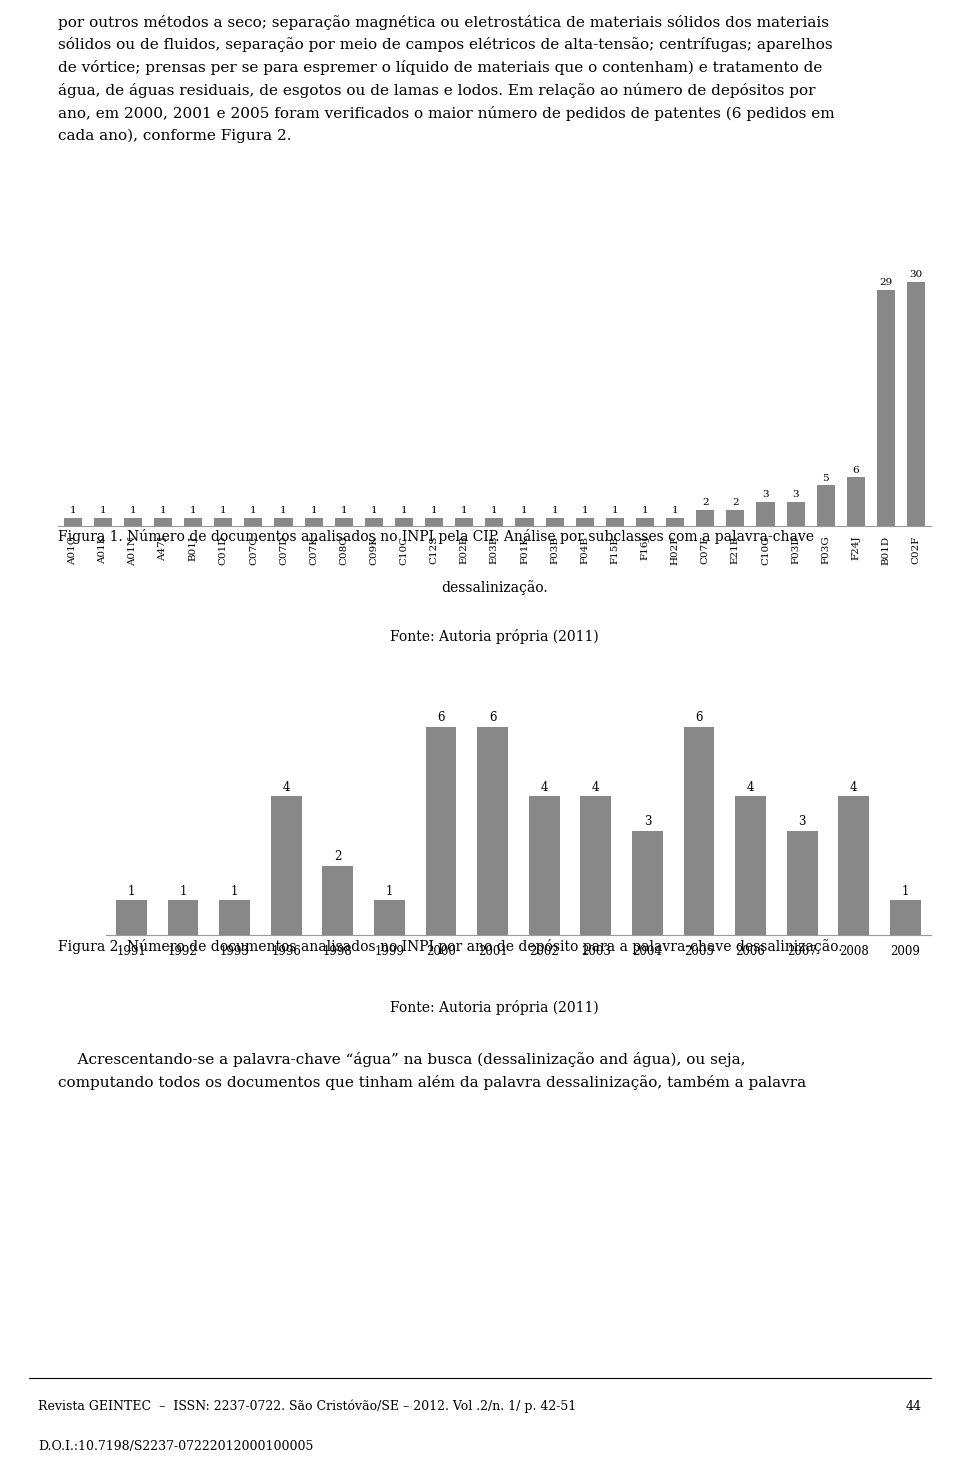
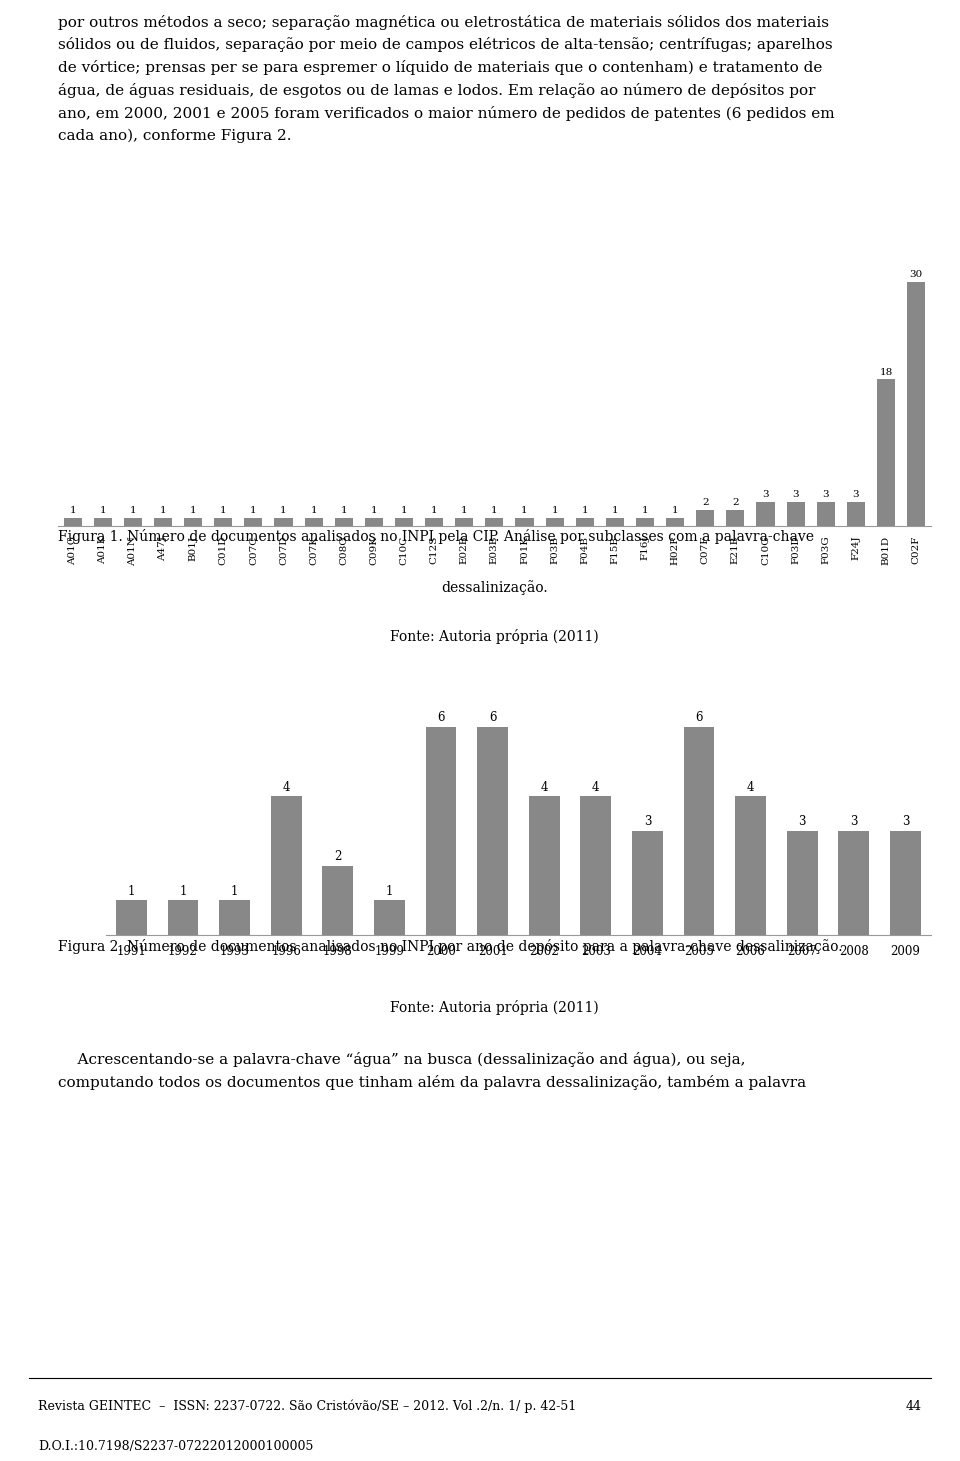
F03G: 5 -> 3
F24J: 6 -> 3
B01D: 29 -> 18
2008: 4 -> 3
2009: 1 -> 3
